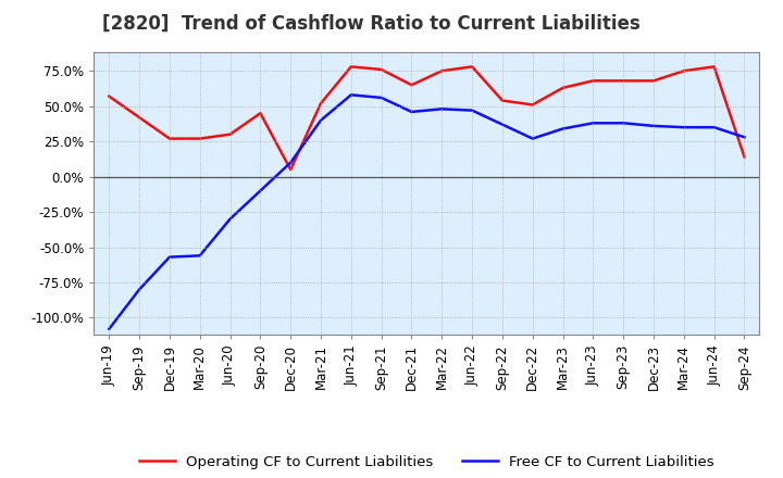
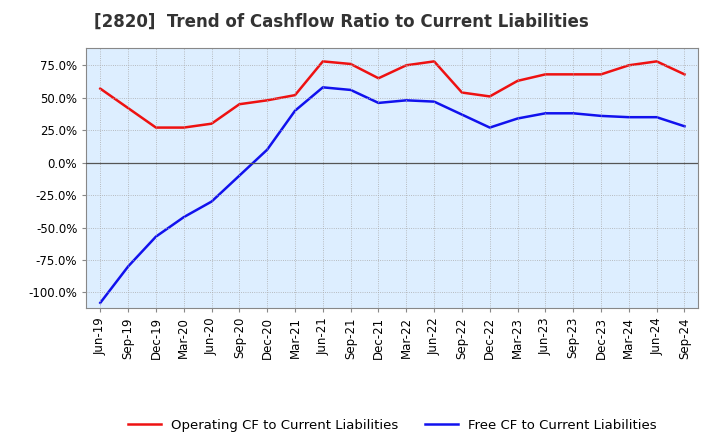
Free CF to Current Liabilities/Mar-20: -56% -> -42%
Operating CF to Current Liabilities/Dec-20: 5% -> 48%
Operating CF to Current Liabilities/Sep-24: 14% -> 68%
